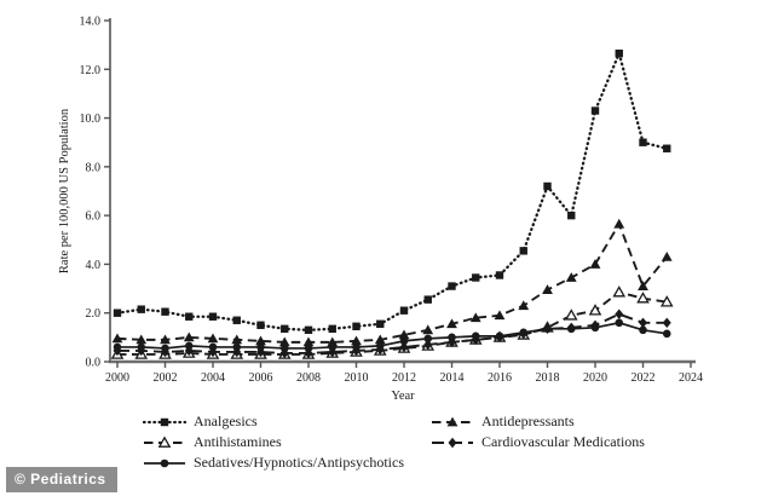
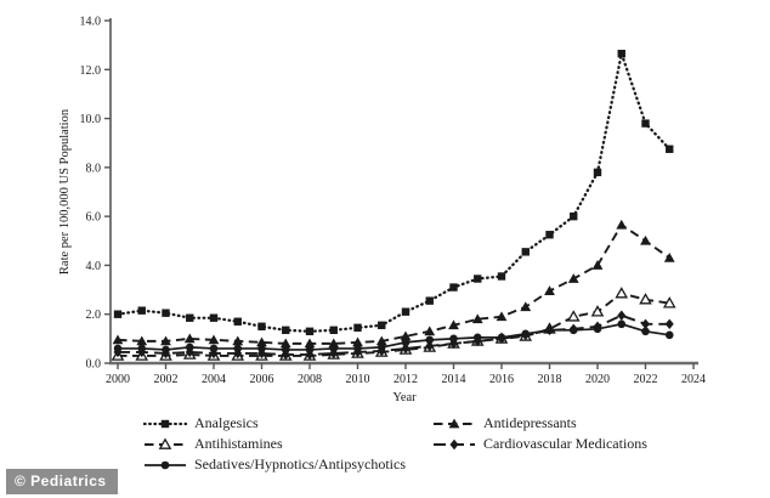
Analgesics/2018: 7.2 -> 5.2
Analgesics/2020: 10.3 -> 7.8
Analgesics/2022: 9.0 -> 9.8
Antidepressants/2022: 3.1 -> 5.0
